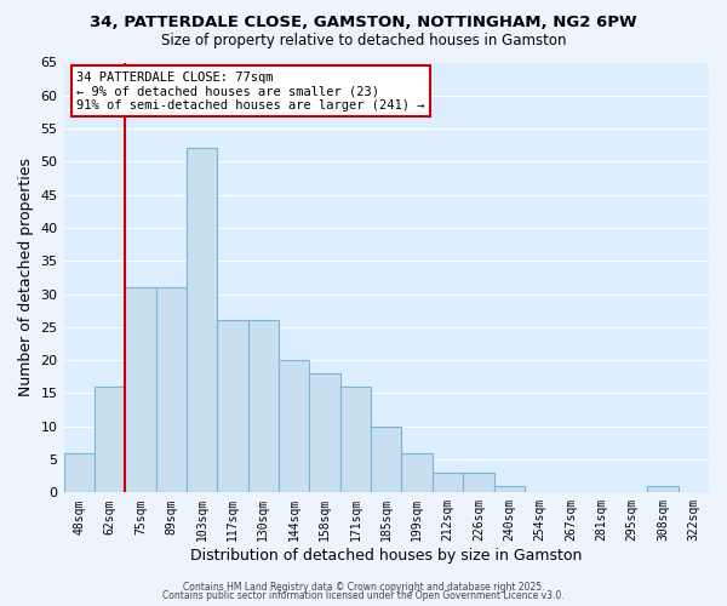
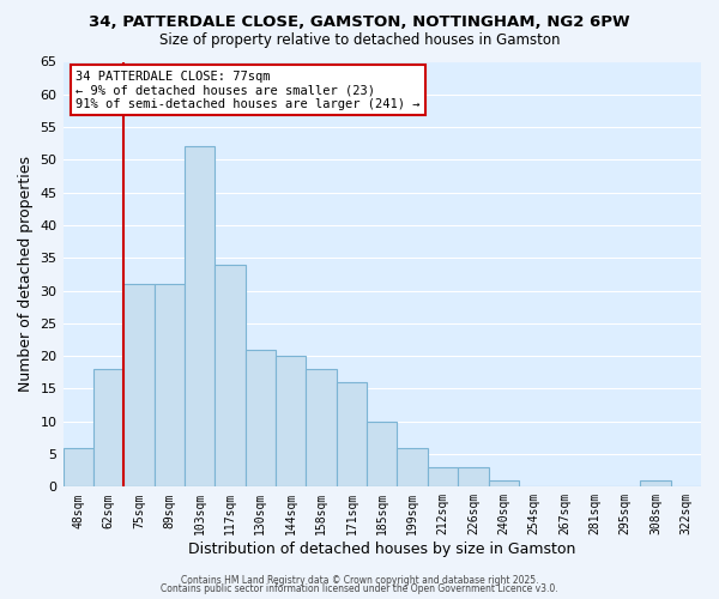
62sqm: 16 -> 18
117sqm: 26 -> 34
130sqm: 26 -> 21
